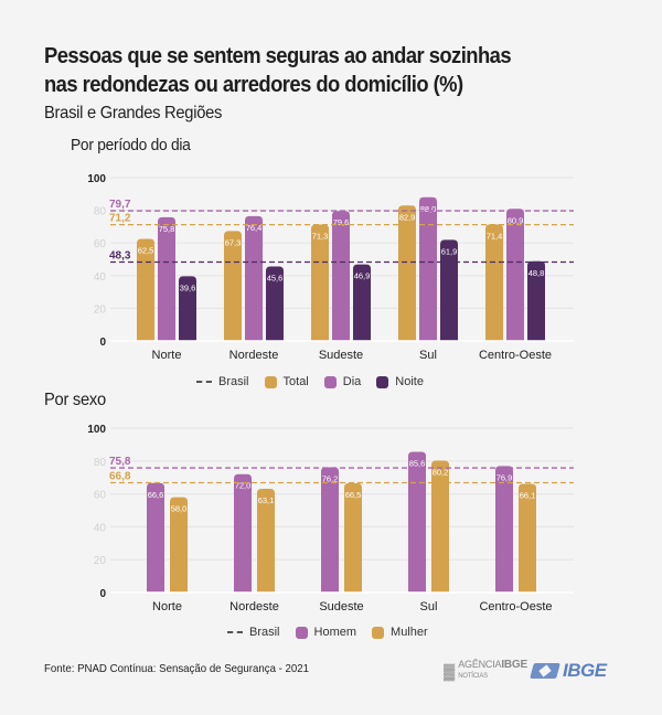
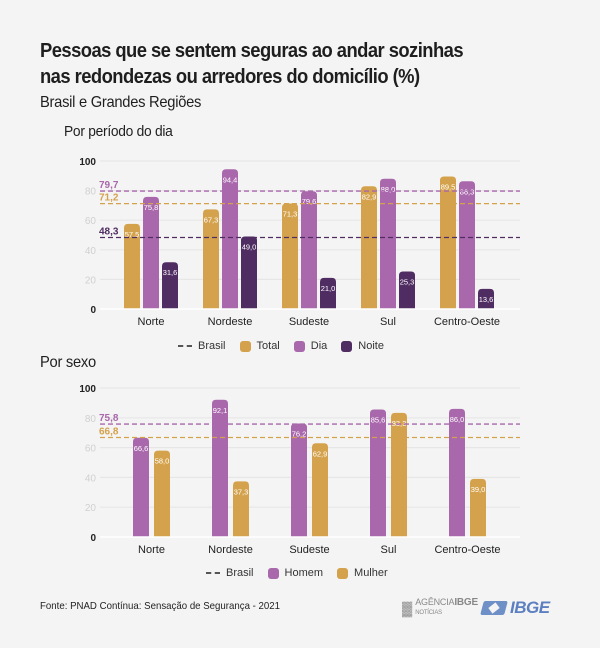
Por período do dia/Total/Norte: 62,5 -> 57,5
Por período do dia/Noite/Norte: 39,6 -> 31,6
Por período do dia/Dia/Nordeste: 76,4 -> 94,4
Por período do dia/Noite/Nordeste: 45,6 -> 49,0
Por período do dia/Noite/Sudeste: 46,9 -> 21,0
Por período do dia/Noite/Sul: 61,9 -> 25,3
Por período do dia/Total/Centro-Oeste: 71,4 -> 89,5
Por período do dia/Dia/Centro-Oeste: 80,9 -> 86,3
Por período do dia/Noite/Centro-Oeste: 48,8 -> 13,6
Por sexo/Homem/Nordeste: 72,0 -> 92,1
Por sexo/Mulher/Nordeste: 63,1 -> 37,3
Por sexo/Mulher/Sudeste: 66,5 -> 62,9
Por sexo/Mulher/Sul: 80,2 -> 83,3
Por sexo/Homem/Centro-Oeste: 76,9 -> 86,0
Por sexo/Mulher/Centro-Oeste: 66,1 -> 39,0
